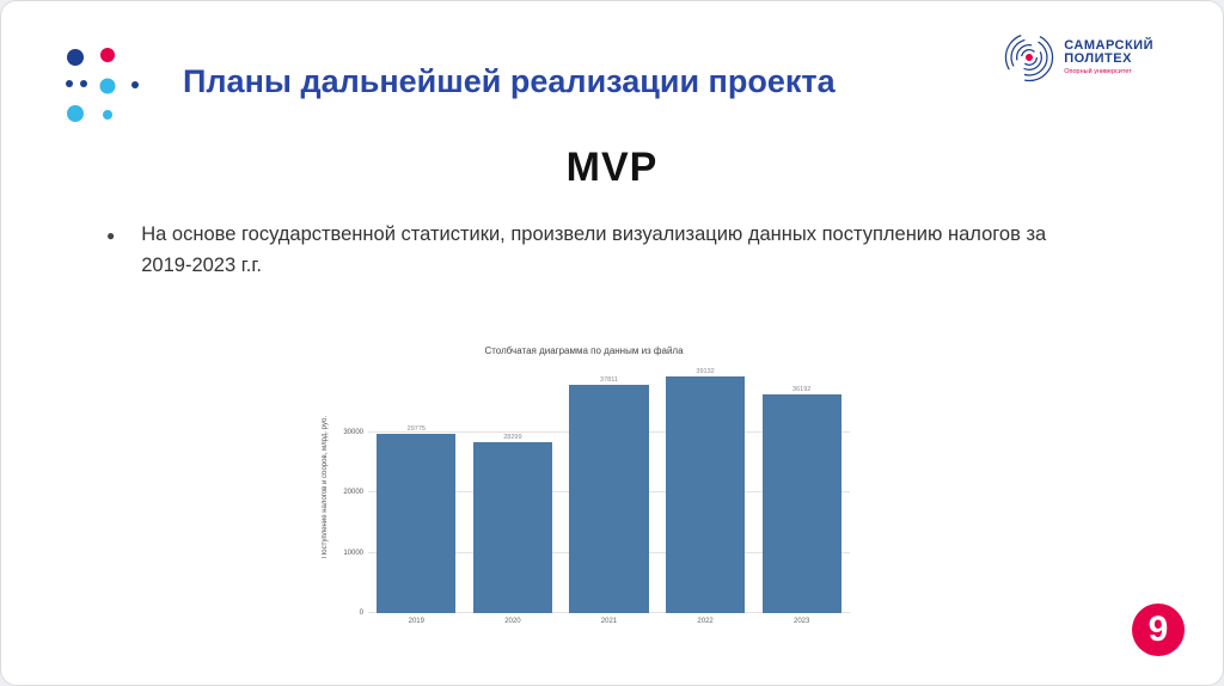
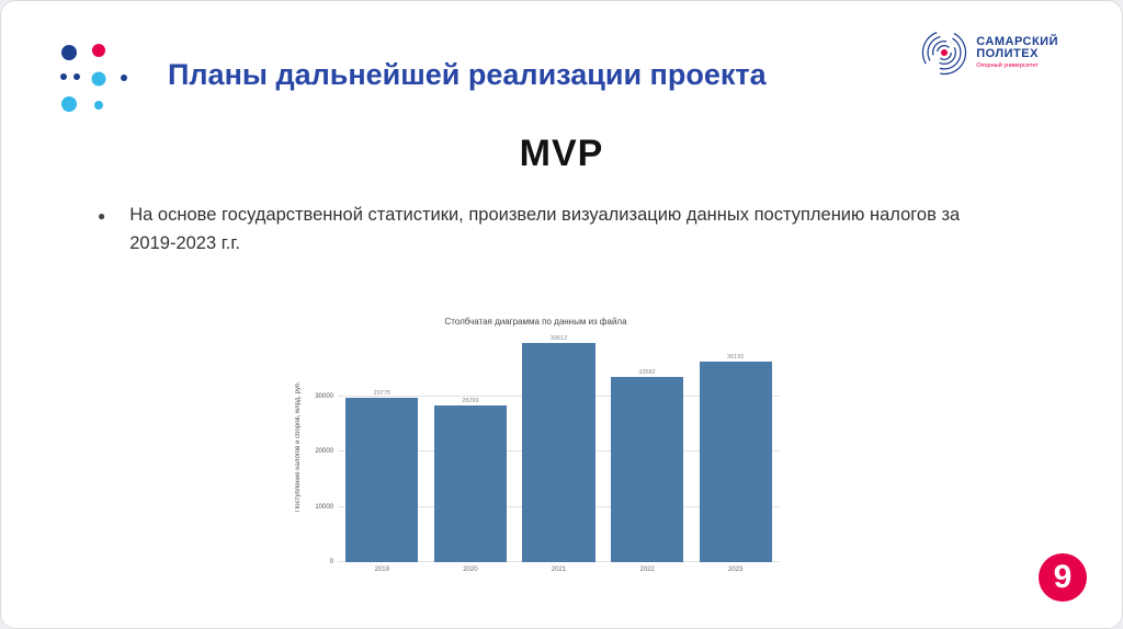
2021: 37811 -> 39612
2022: 39132 -> 33582
